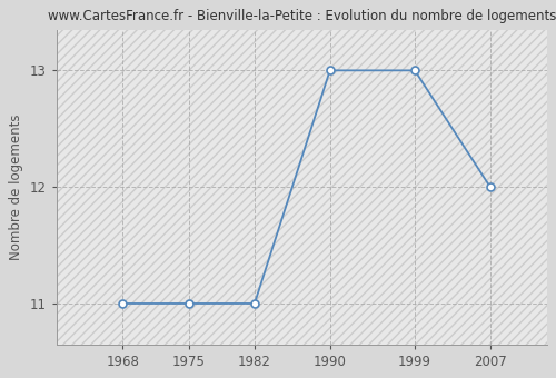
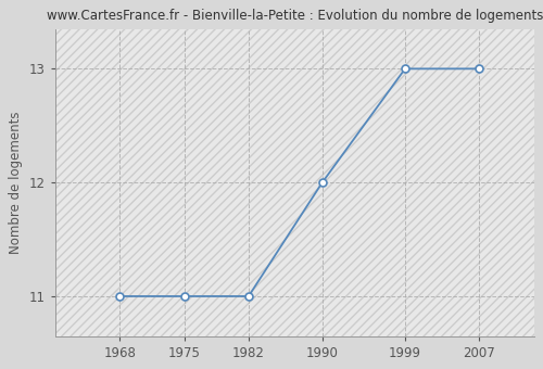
1990: 13 -> 12
2007: 12 -> 13
